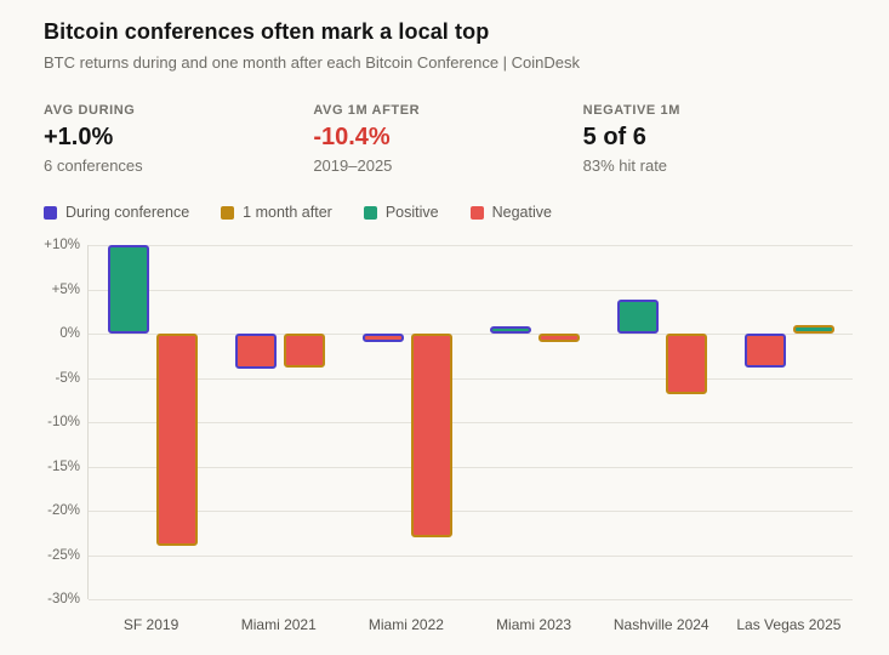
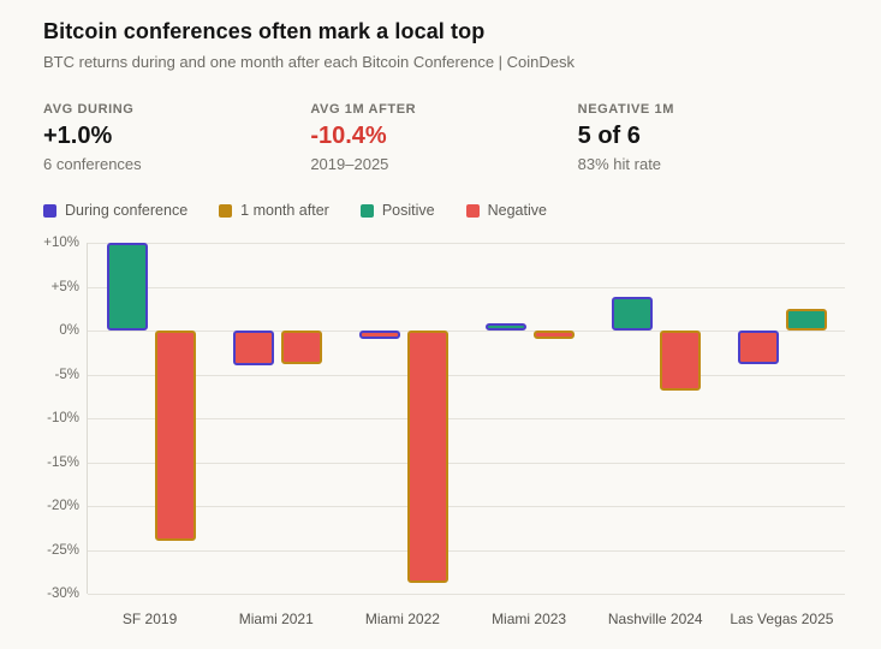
1 month after/Miami 2022: -23% -> -29%
1 month after/Las Vegas 2025: 1% -> 2%
